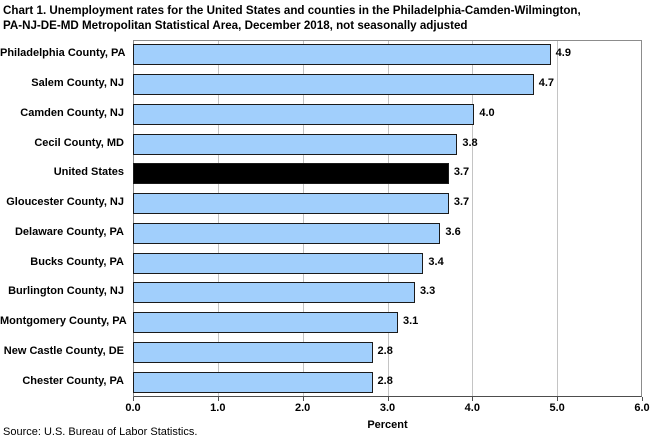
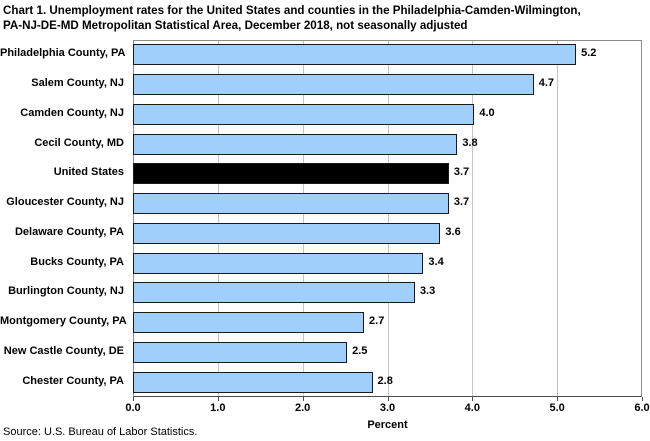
Philadelphia County, PA: 4.9 -> 5.2
Montgomery County, PA: 3.1 -> 2.7
New Castle County, DE: 2.8 -> 2.5
